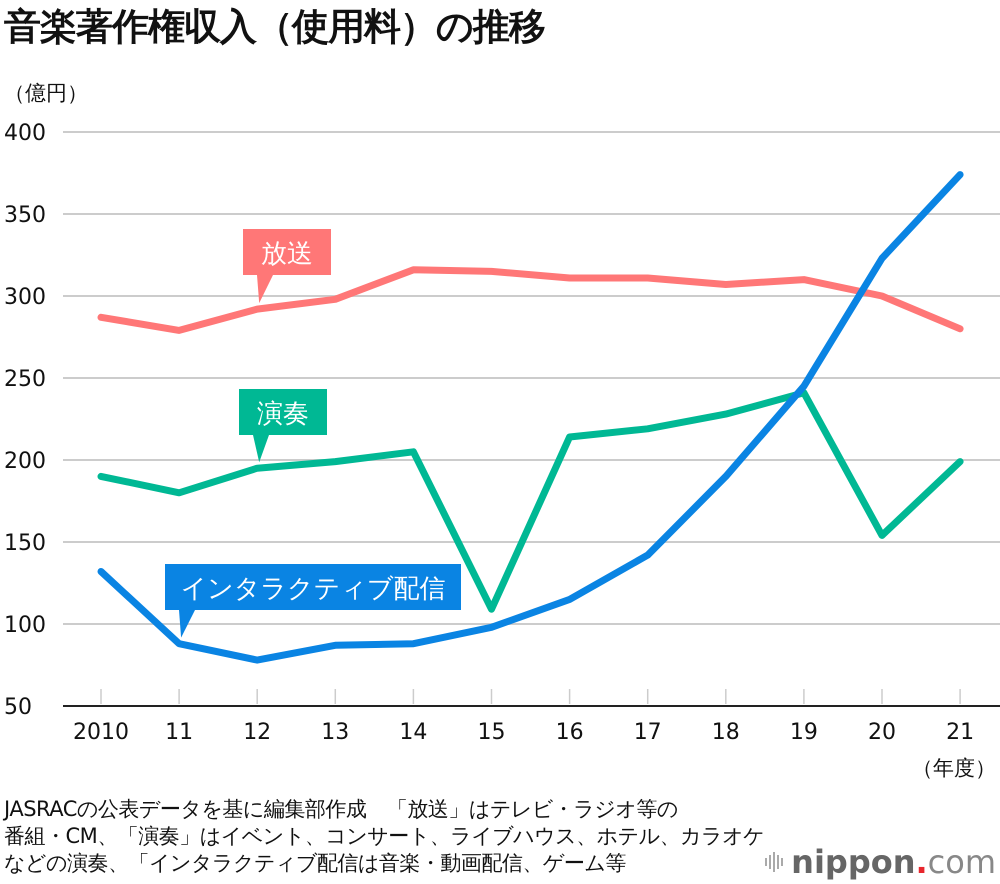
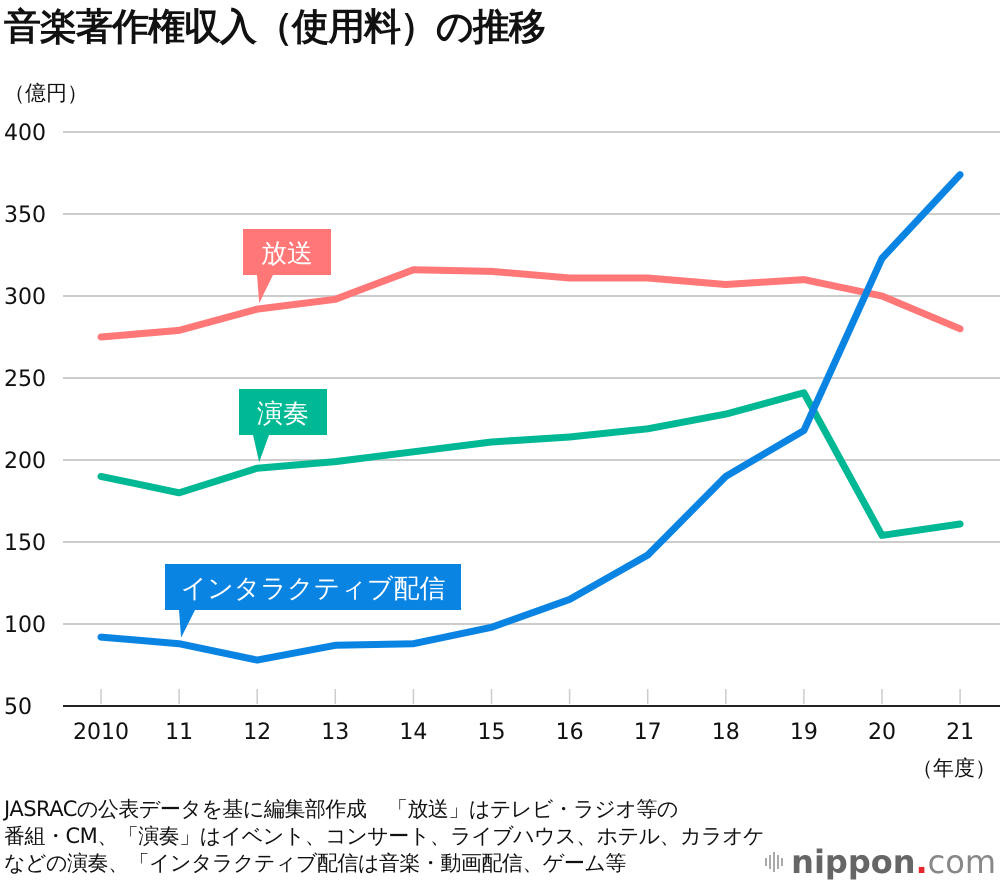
放送/2010: 287 -> 275
インタラクティブ配信/2010: 132 -> 92
演奏/15: 109 -> 211
インタラクティブ配信/19: 245 -> 218
演奏/21: 199 -> 161
